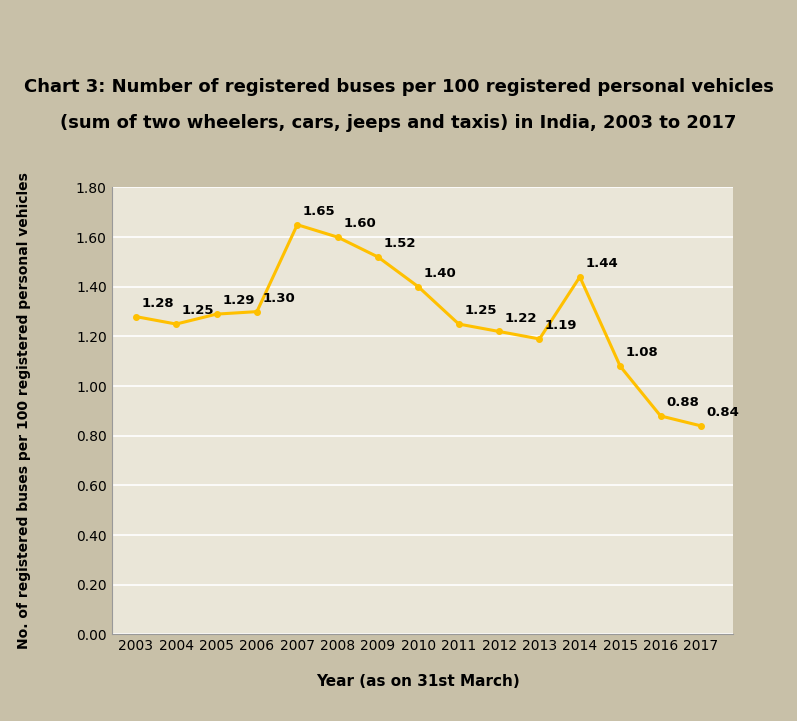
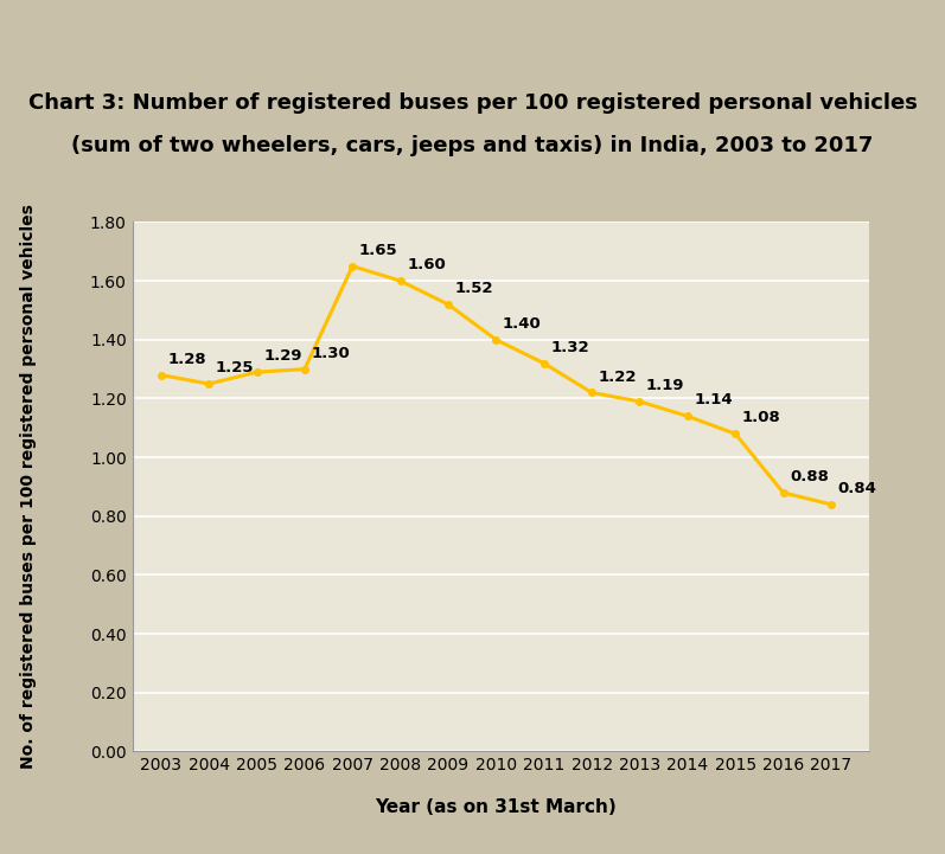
2011: 1.25 -> 1.32
2014: 1.44 -> 1.14
